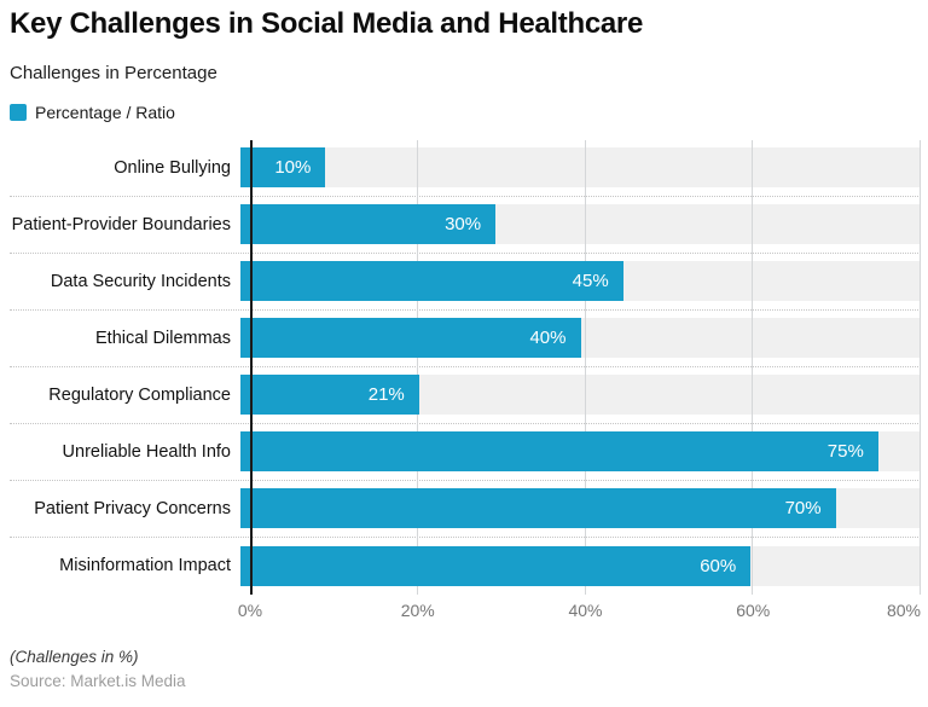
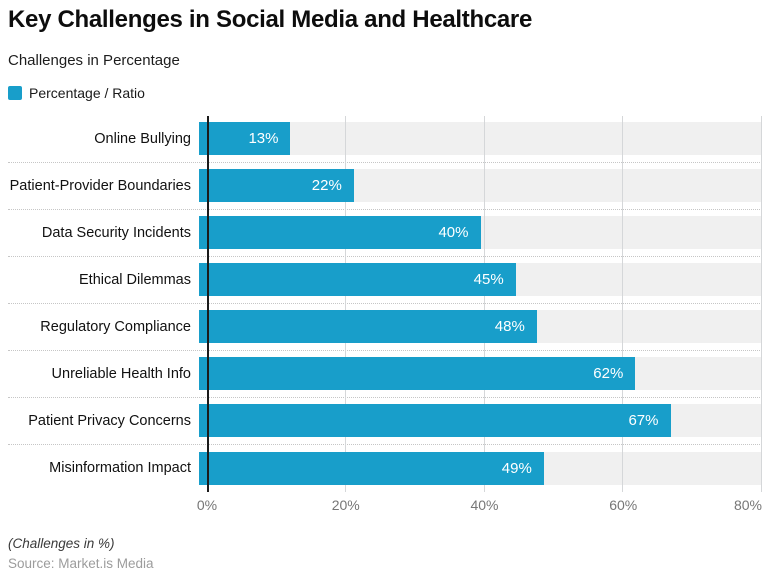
Online Bullying: 10% -> 13%
Patient-Provider Boundaries: 30% -> 22%
Data Security Incidents: 45% -> 40%
Ethical Dilemmas: 40% -> 45%
Regulatory Compliance: 21% -> 48%
Unreliable Health Info: 75% -> 62%
Patient Privacy Concerns: 70% -> 67%
Misinformation Impact: 60% -> 49%
